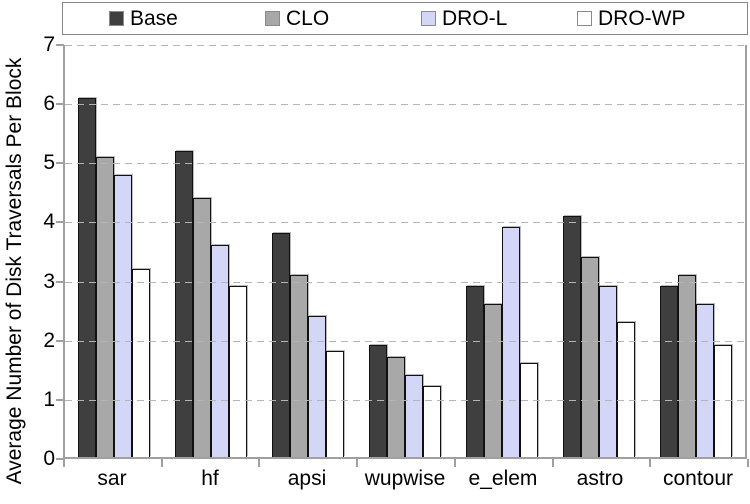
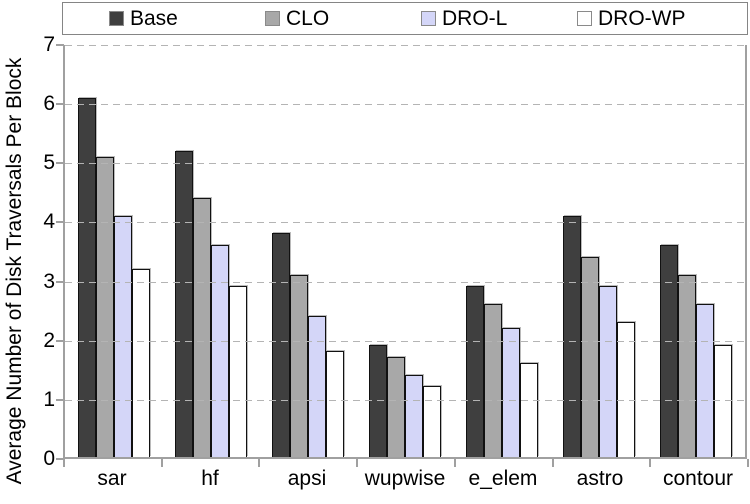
DRO-L/sar: 4.8 -> 4.1
DRO-L/e_elem: 3.9 -> 2.2
Base/contour: 2.9 -> 3.6
